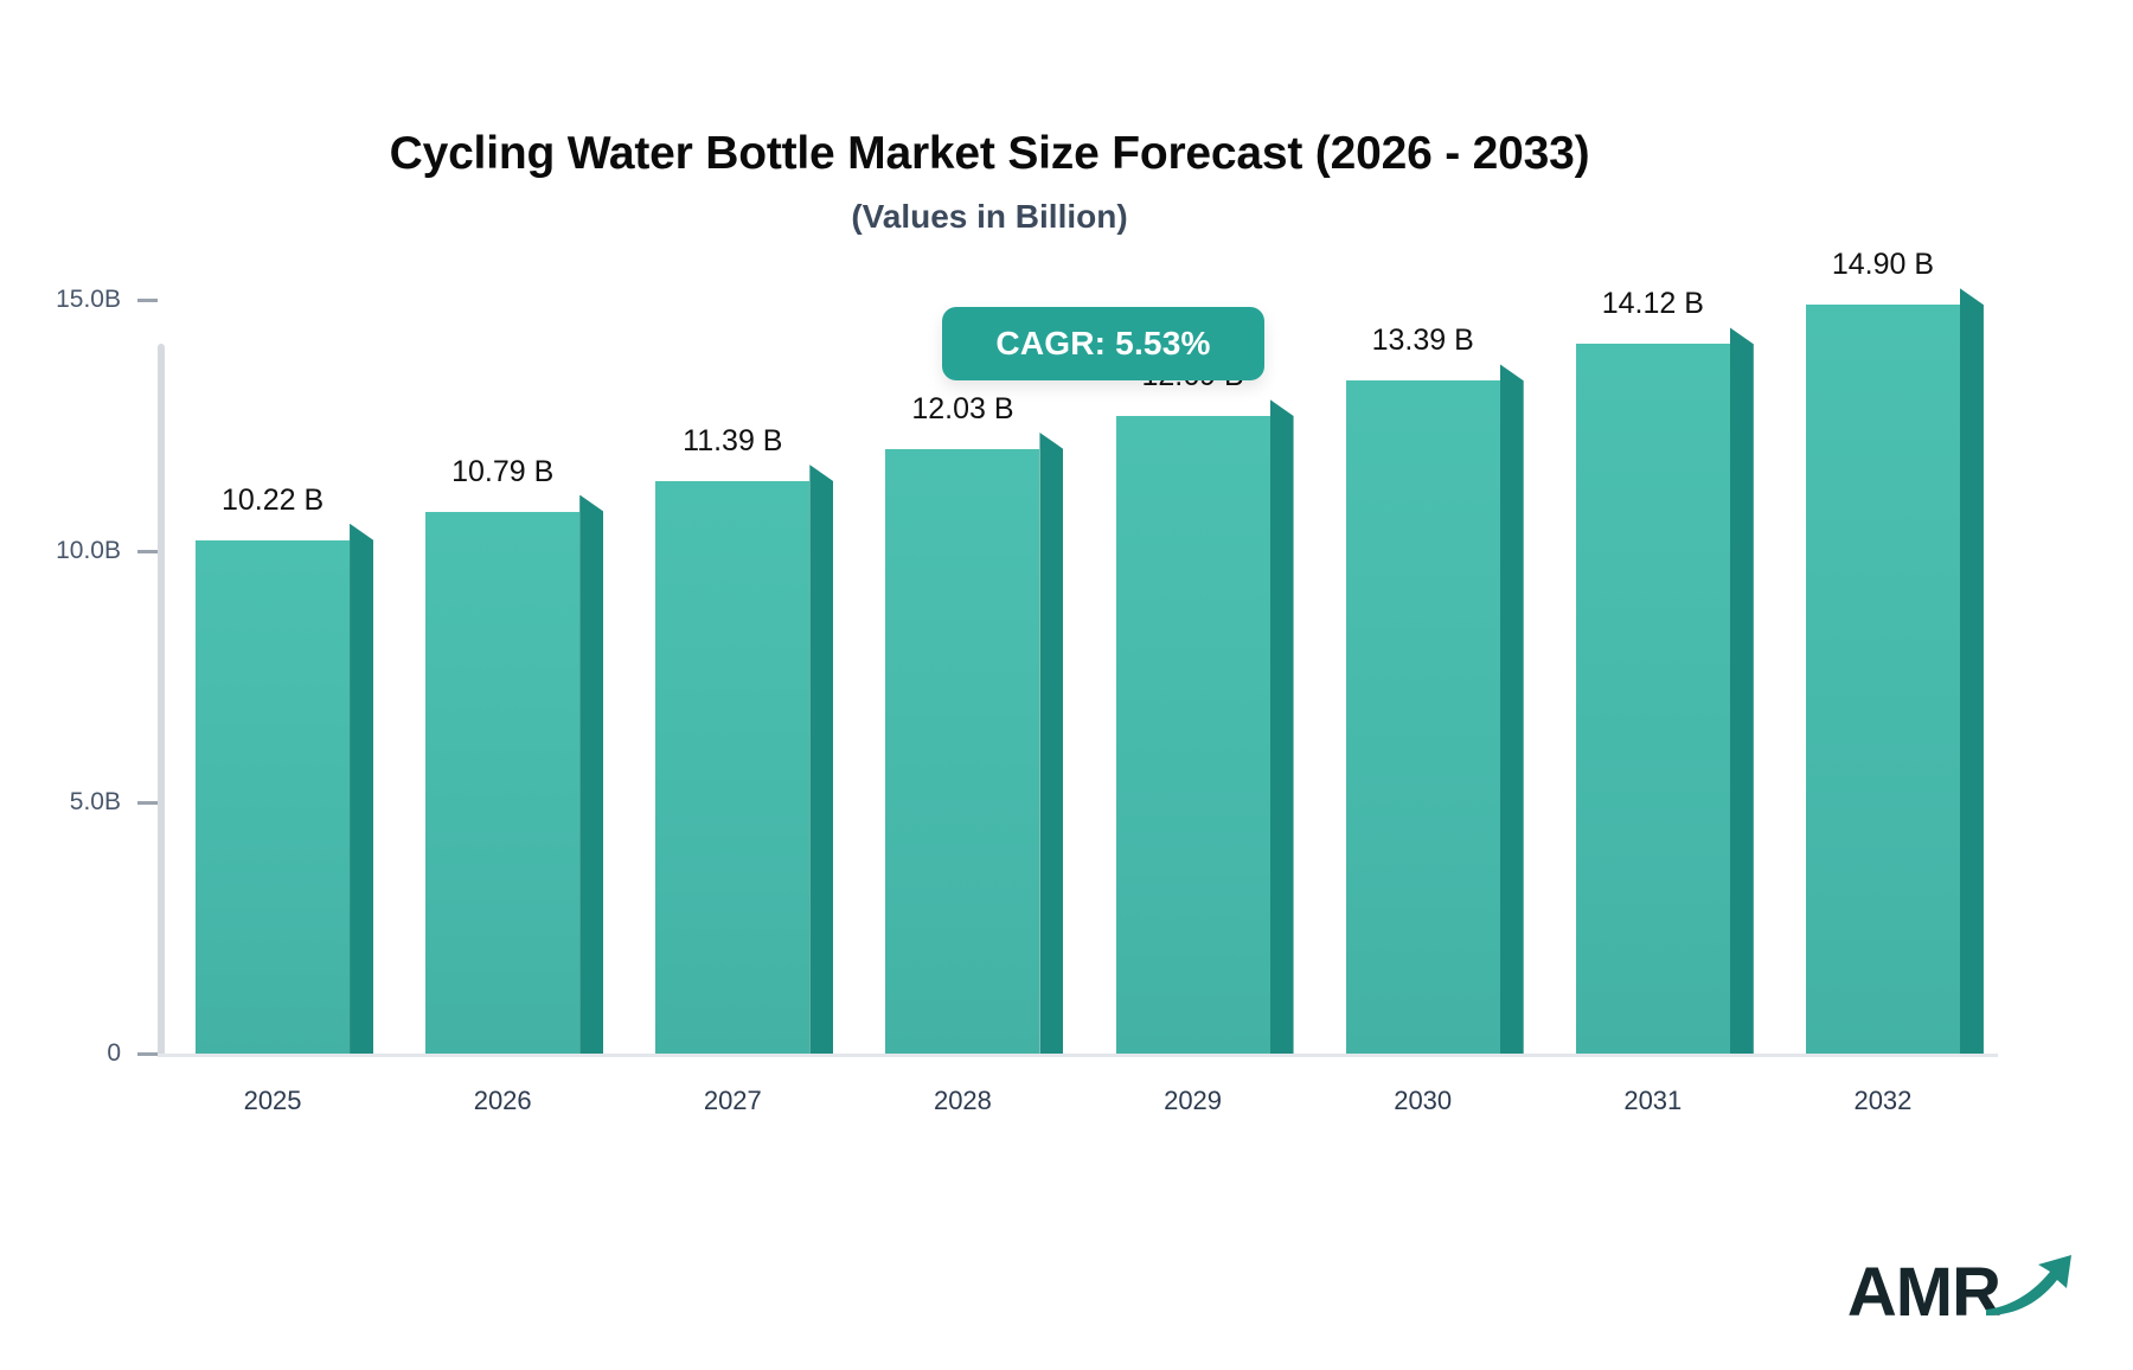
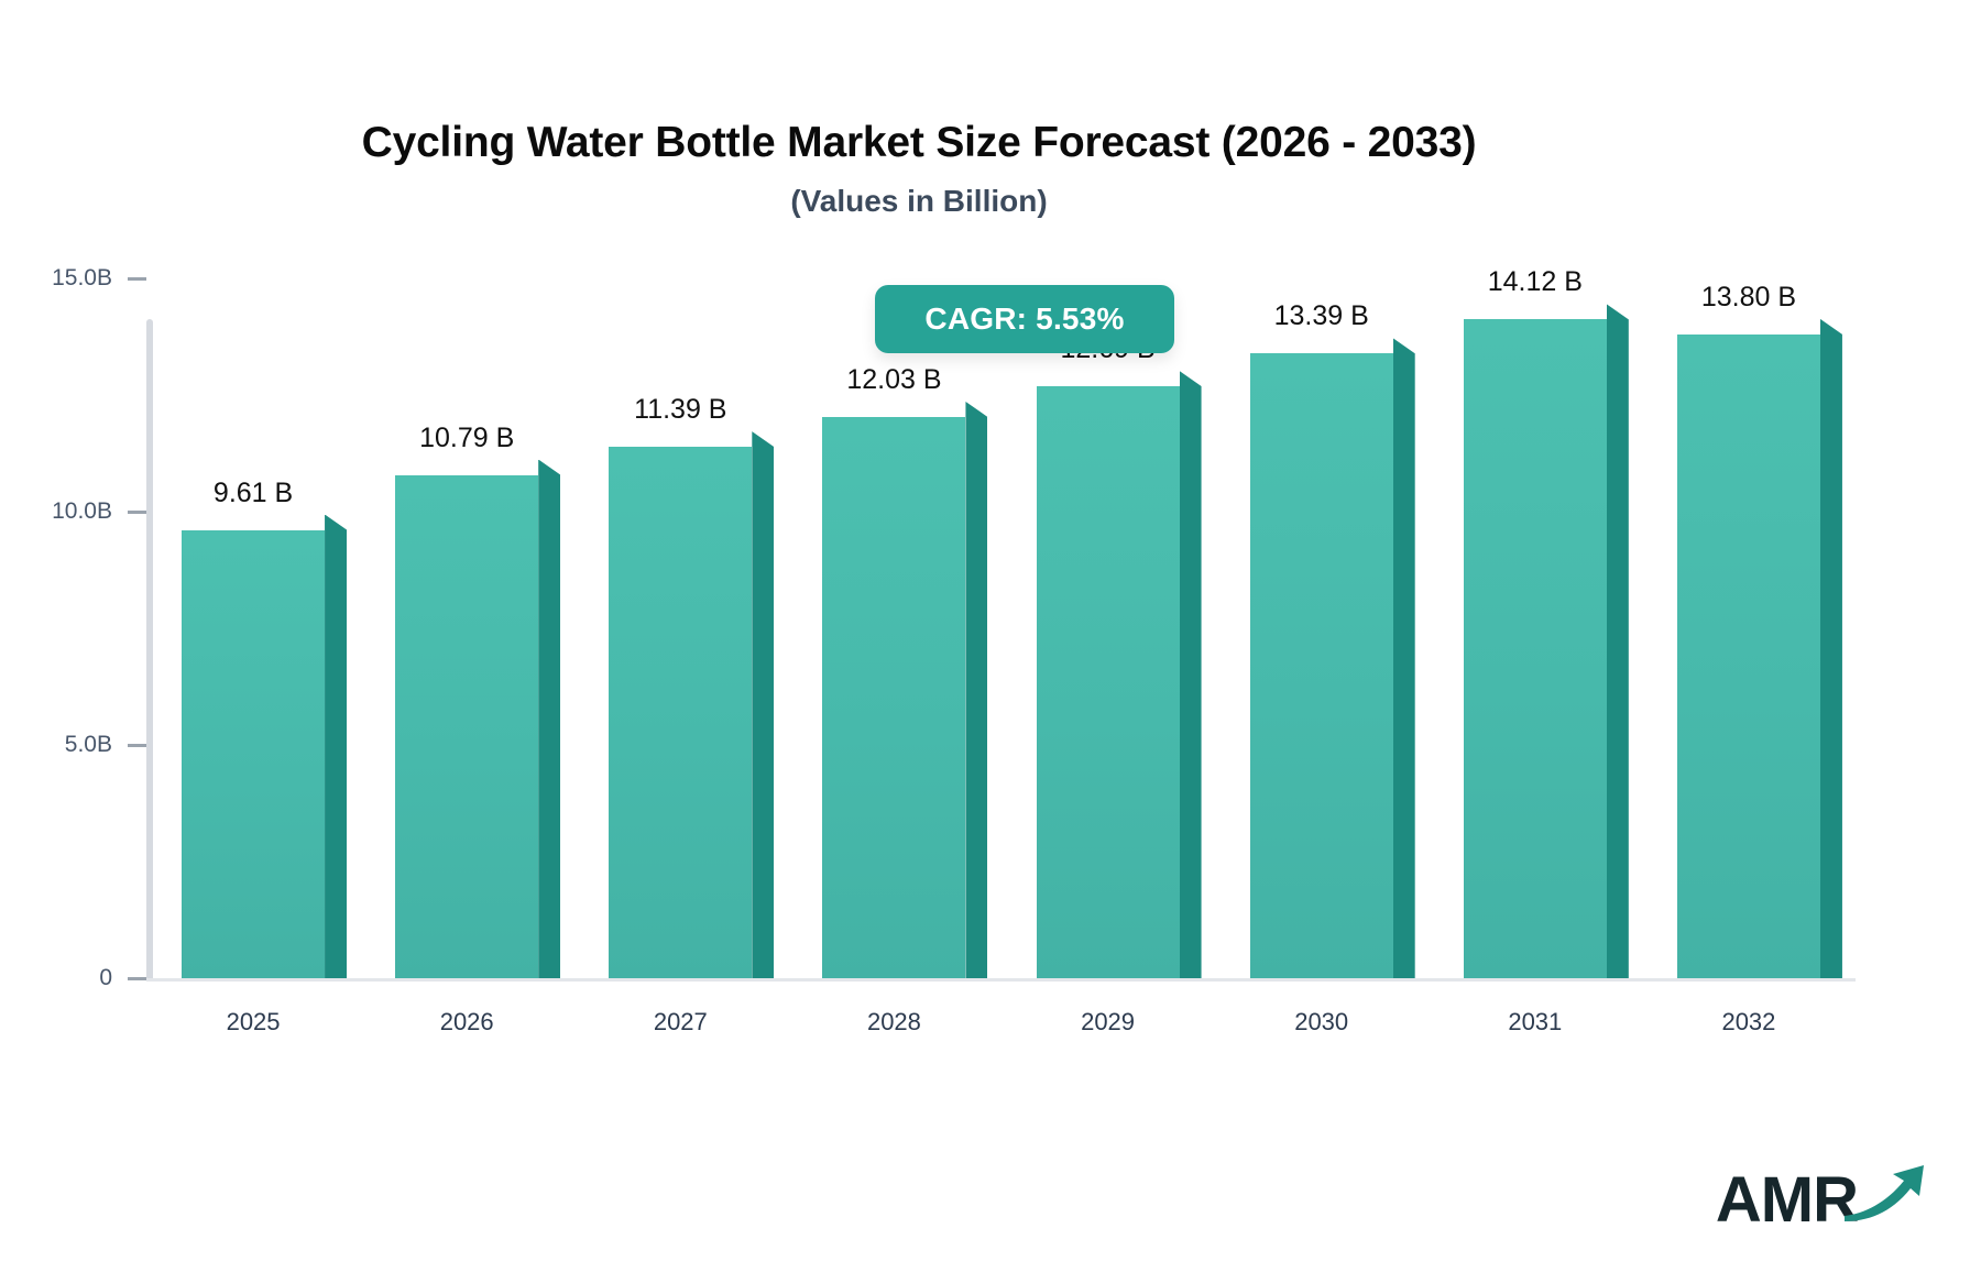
2025: 10.22 -> 9.61
2032: 14.90 -> 13.80
